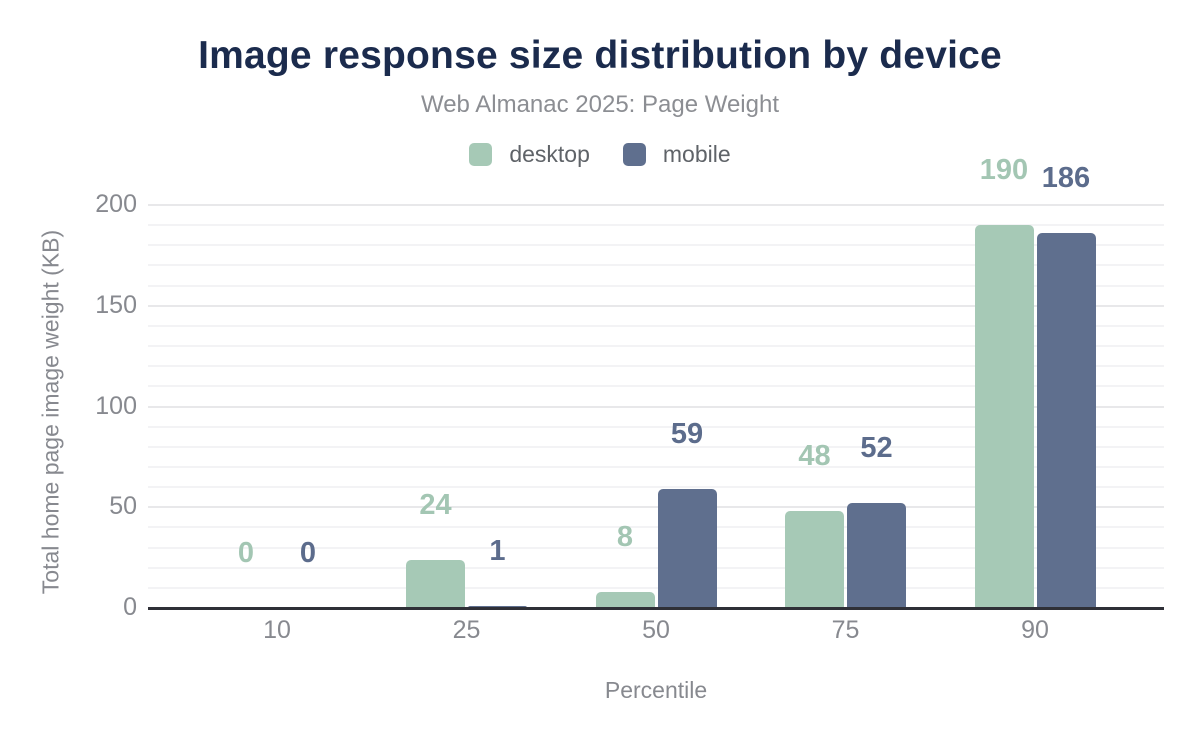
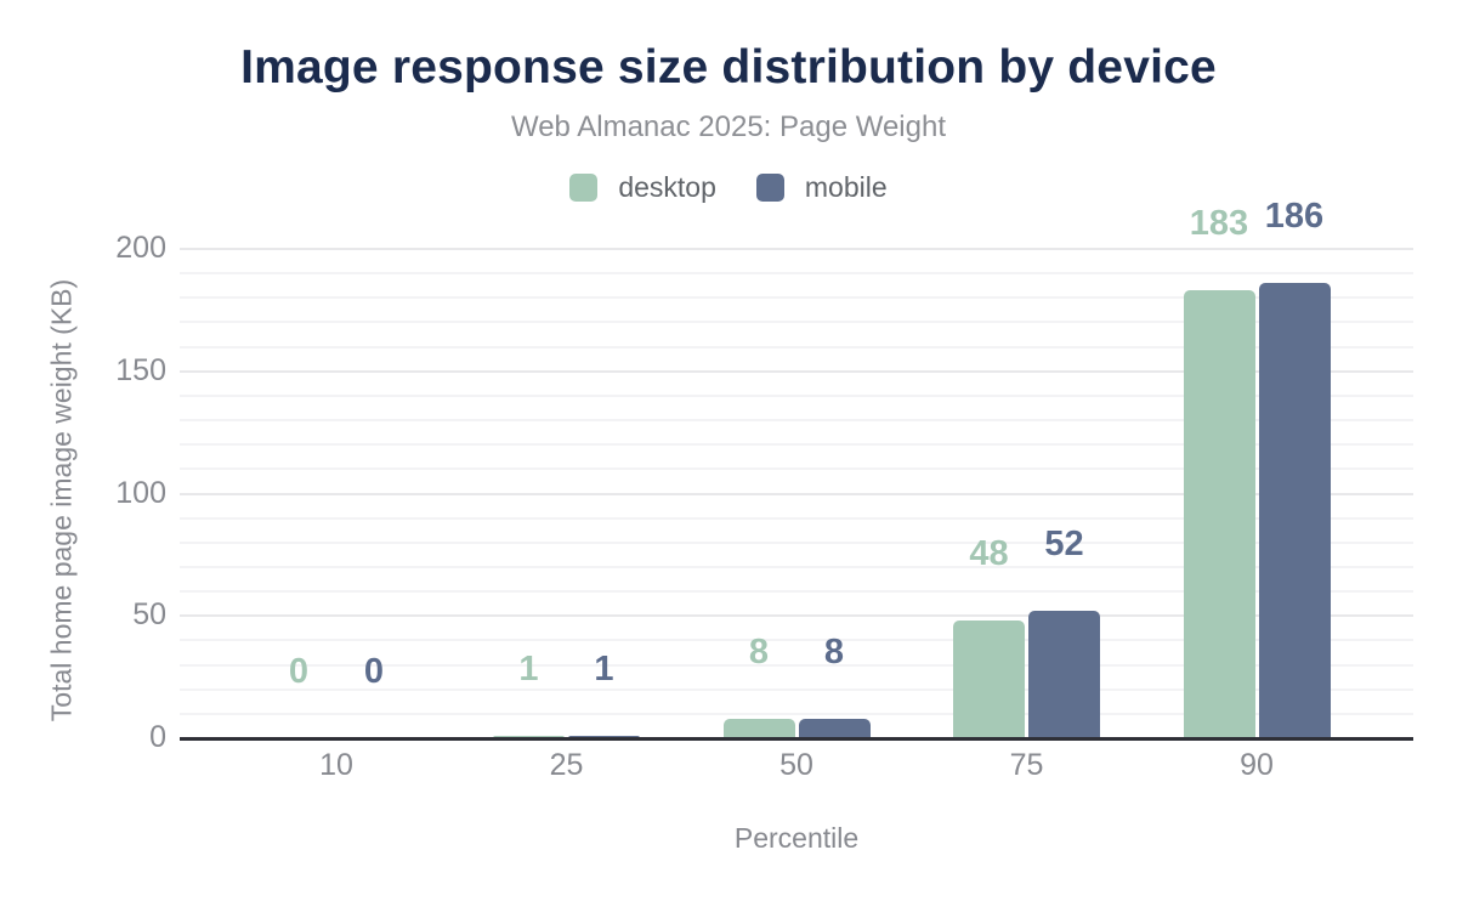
desktop/25: 24 -> 1
mobile/50: 59 -> 8
desktop/90: 190 -> 183
